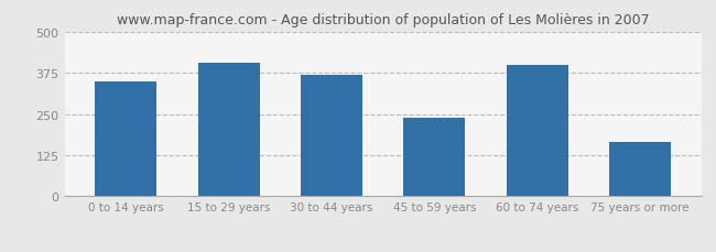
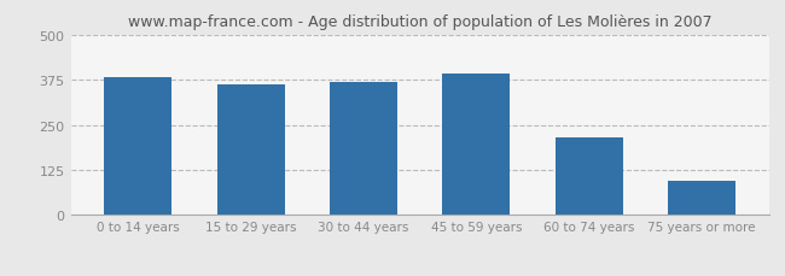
0 to 14 years: 350 -> 381
15 to 29 years: 405 -> 362
45 to 59 years: 240 -> 392
60 to 74 years: 400 -> 215
75 years or more: 165 -> 95
